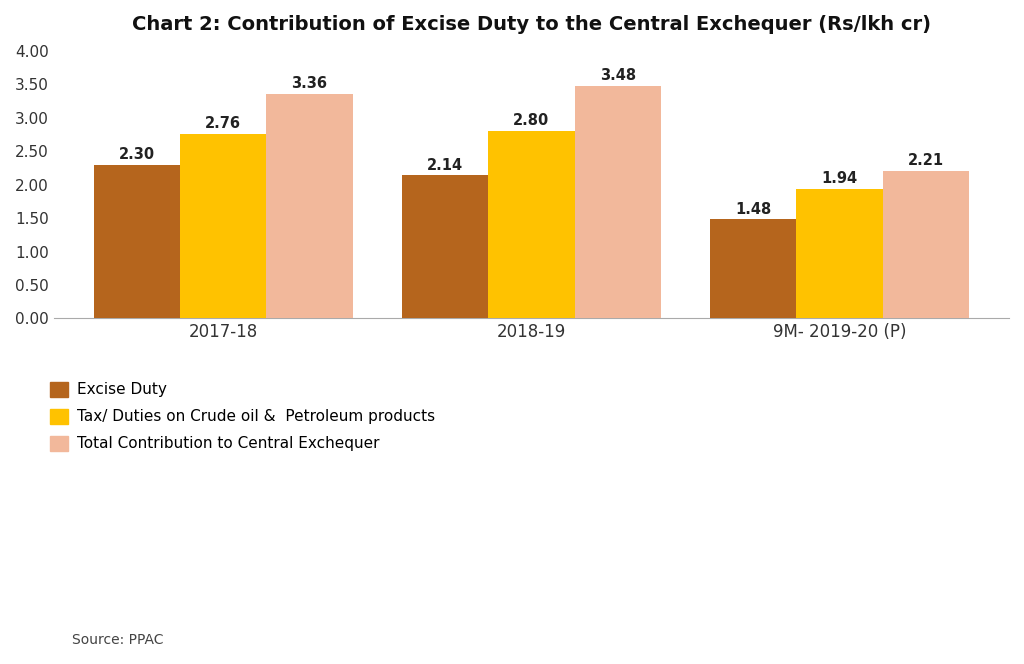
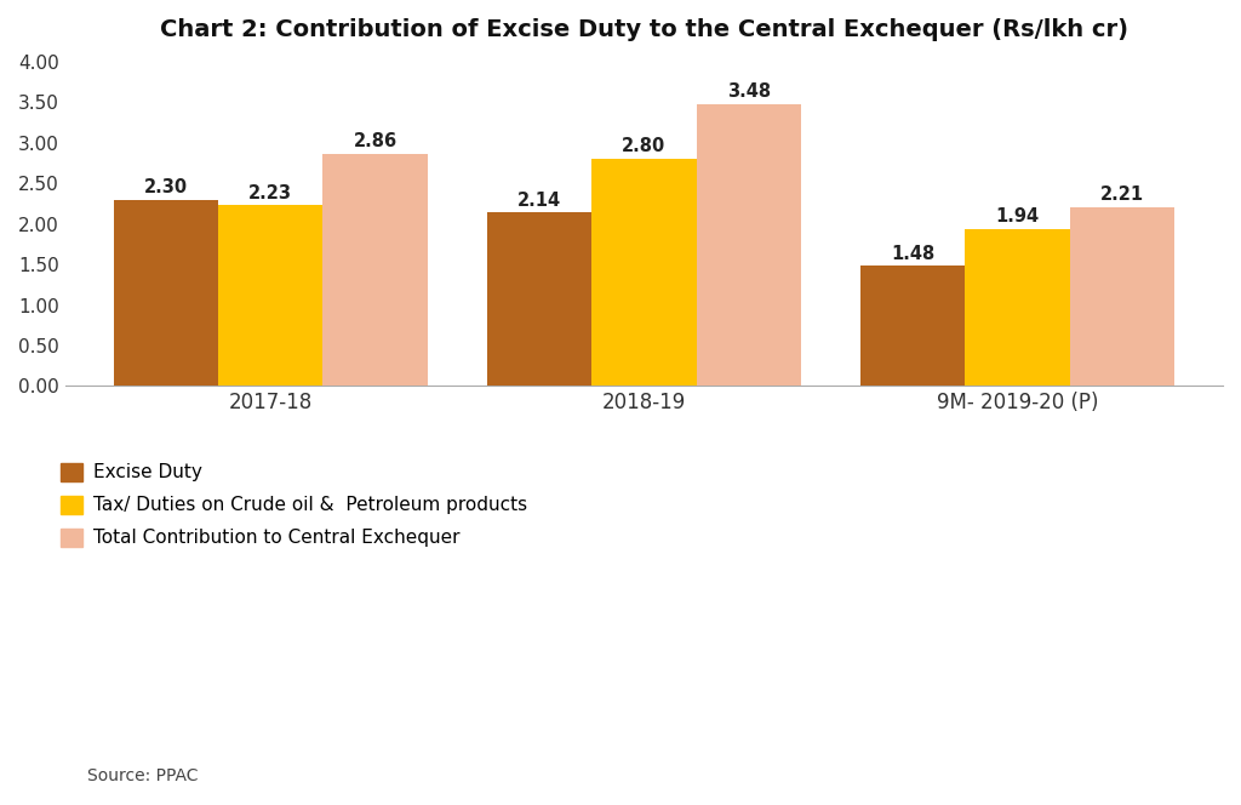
Tax/ Duties on Crude oil & Petroleum products/2017-18: 2.76 -> 2.23
Total Contribution to Central Exchequer/2017-18: 3.36 -> 2.86
